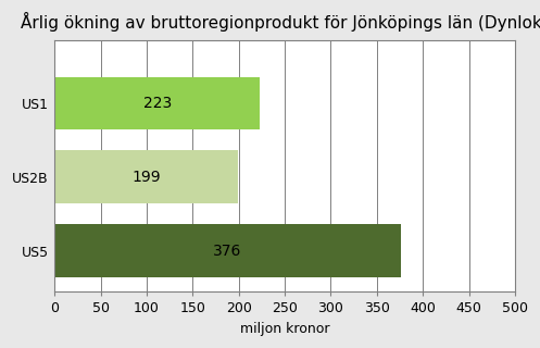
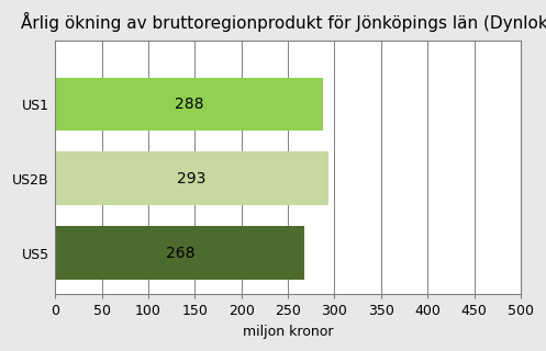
US1: 223 -> 288
US2B: 199 -> 293
US5: 376 -> 268
